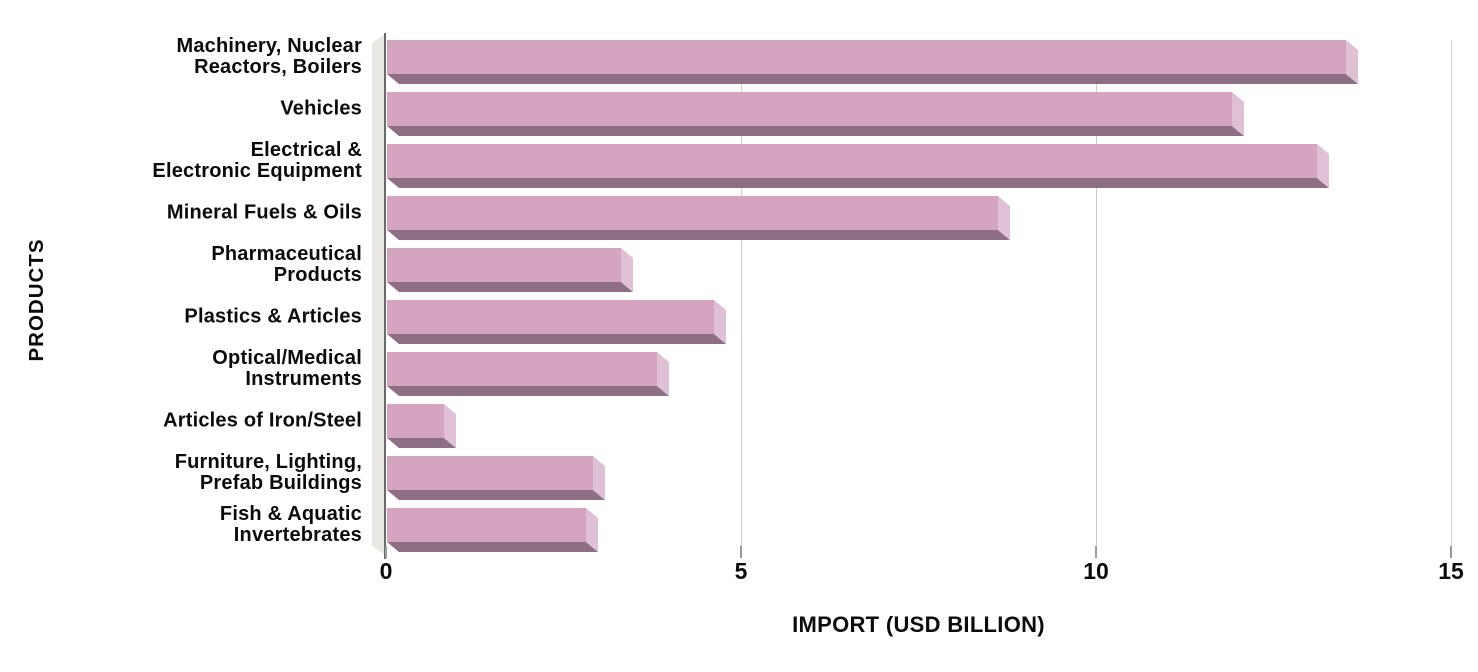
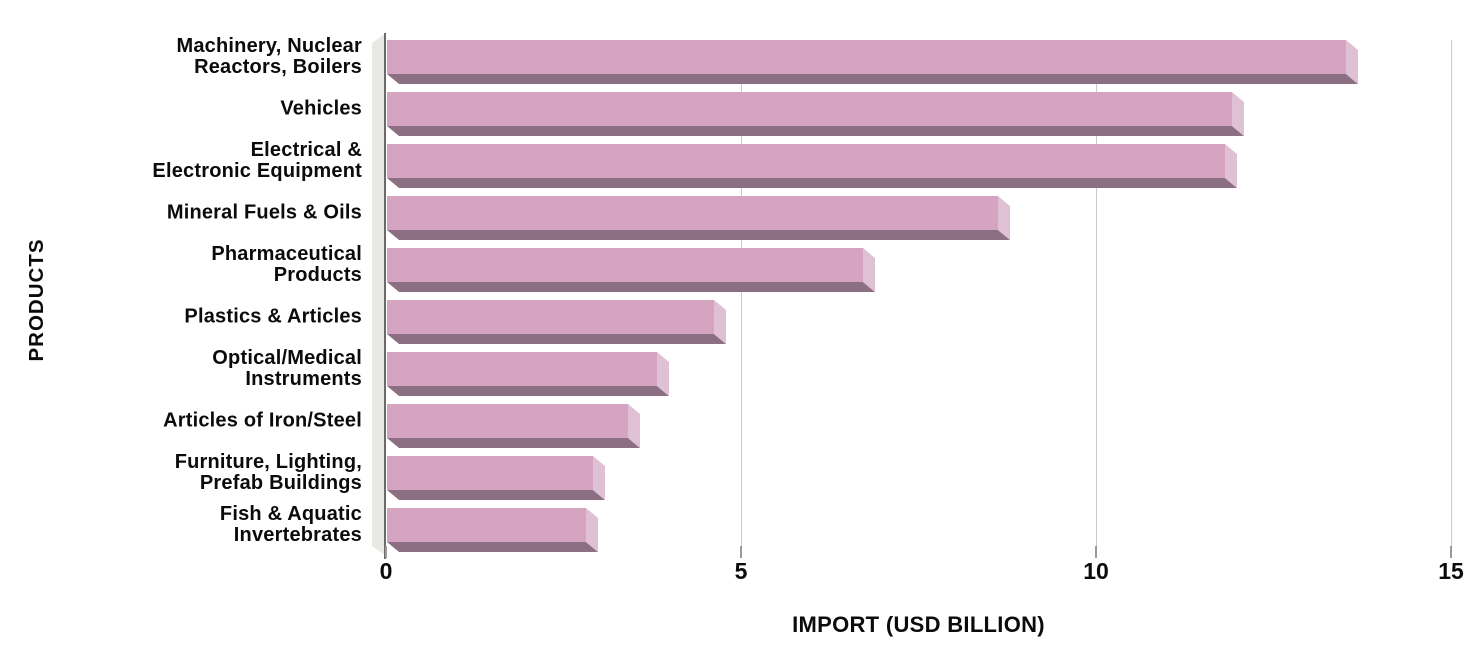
Electrical & Electronic Equipment: 13.1 -> 11.8
Pharmaceutical Products: 3.3 -> 6.7
Articles of Iron/Steel: 0.8 -> 3.4
